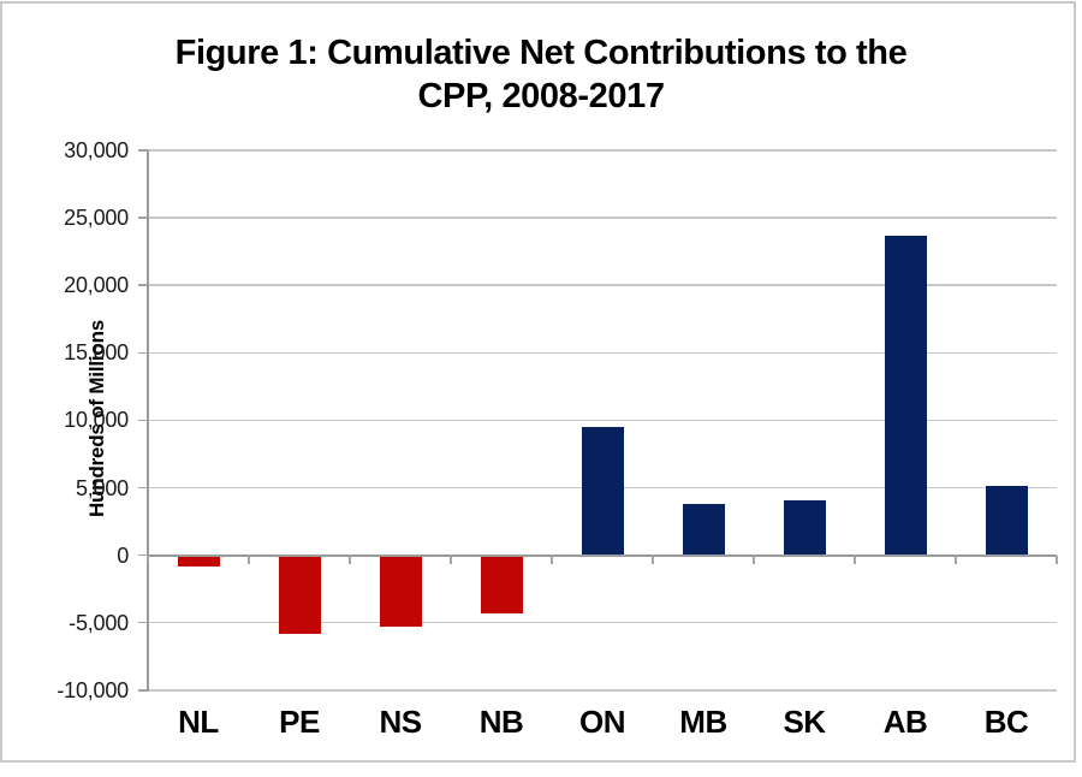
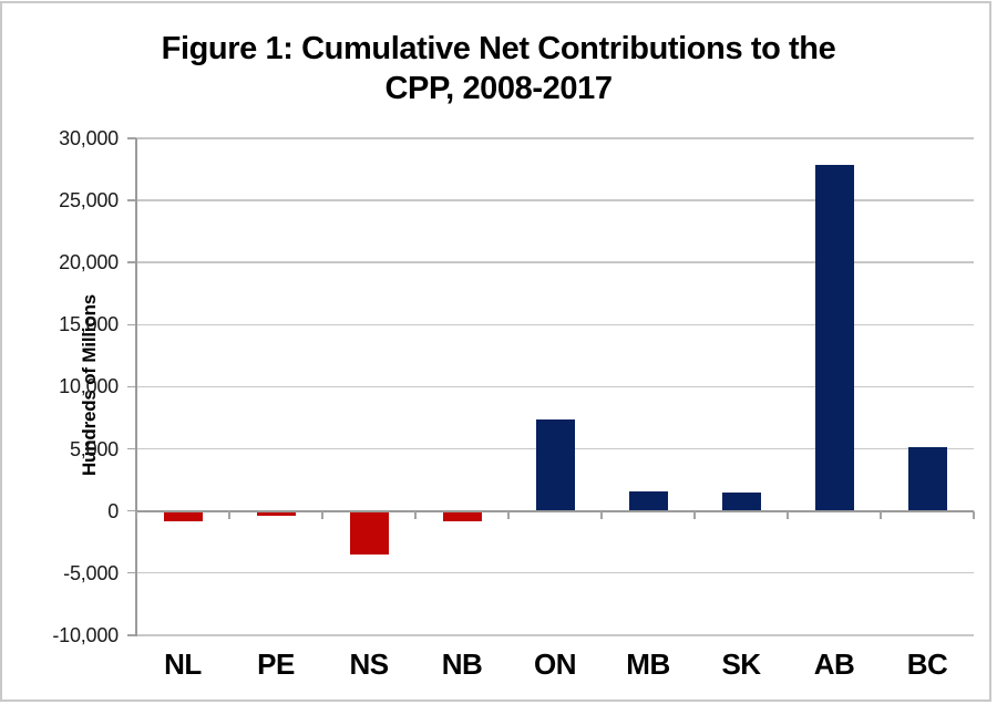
PE: -5800 -> -400
NS: -5300 -> -3500
NB: -4300 -> -800
ON: 9500 -> 7400
MB: 3800 -> 1600
SK: 4100 -> 1500
AB: 23700 -> 27900
